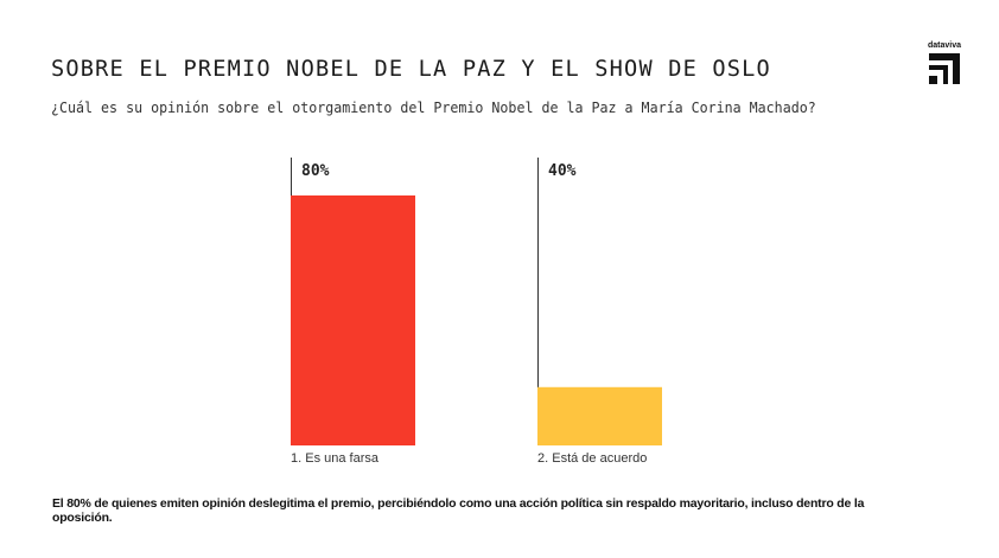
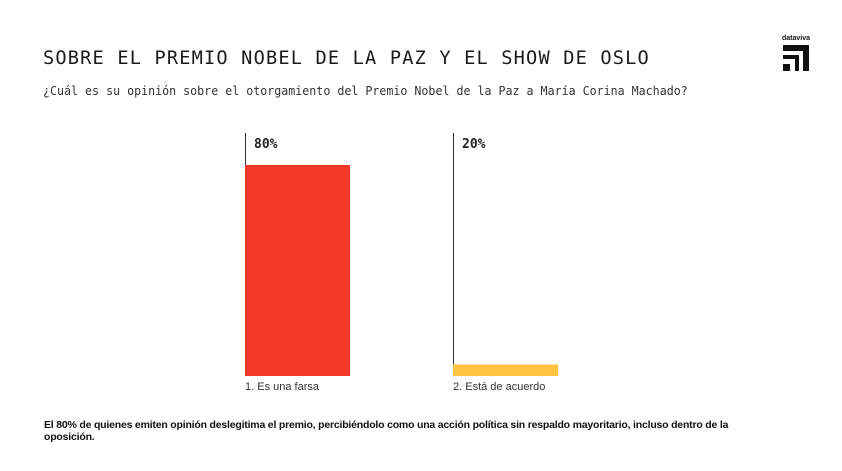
2. Está de acuerdo: 40% -> 20%
